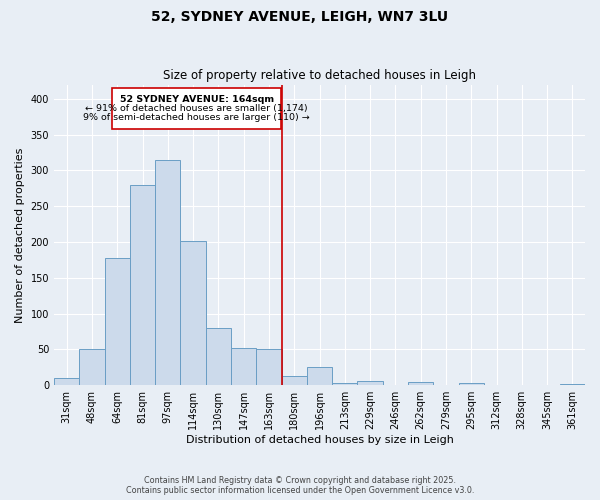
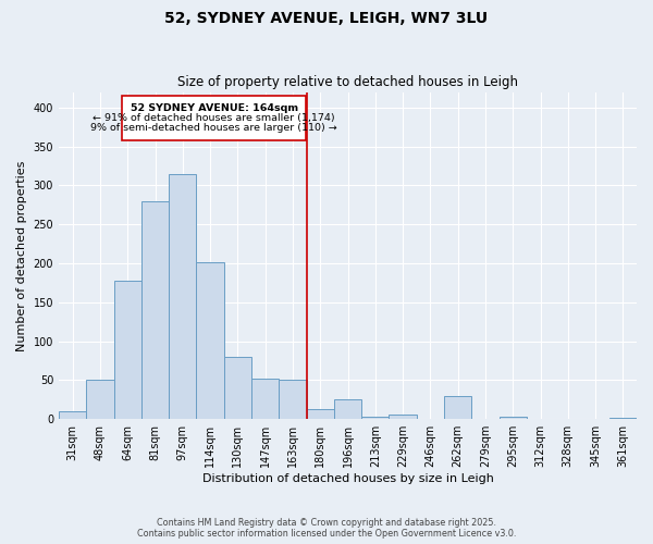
262sqm: 4 -> 30
